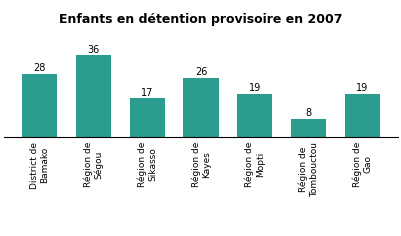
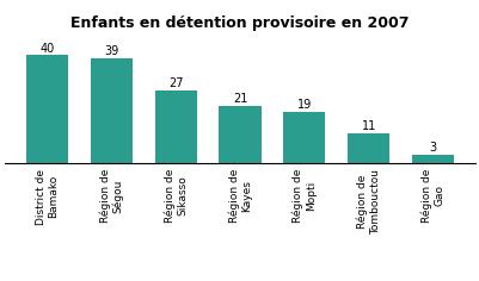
District de Bamako: 28 -> 40
Région de Ségou: 36 -> 39
Région de Sikasso: 17 -> 27
Région de Kayes: 26 -> 21
Région de Tombouctou: 8 -> 11
Région de Gao: 19 -> 3
